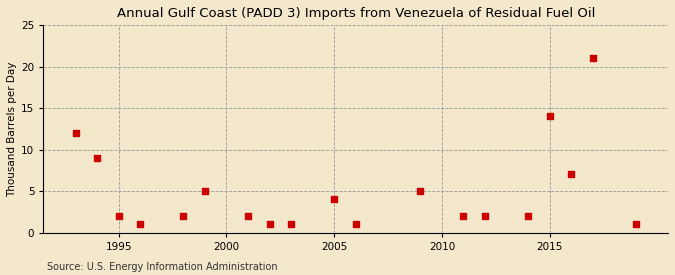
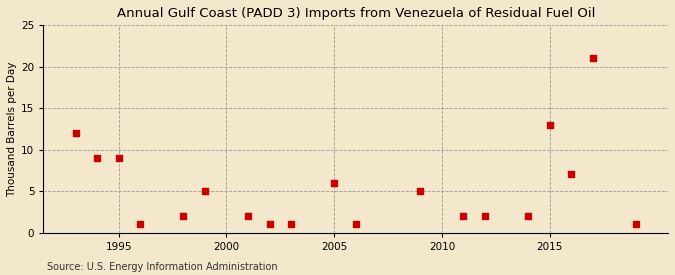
1995: 2 -> 9
2005: 4 -> 6
2015: 14 -> 13
